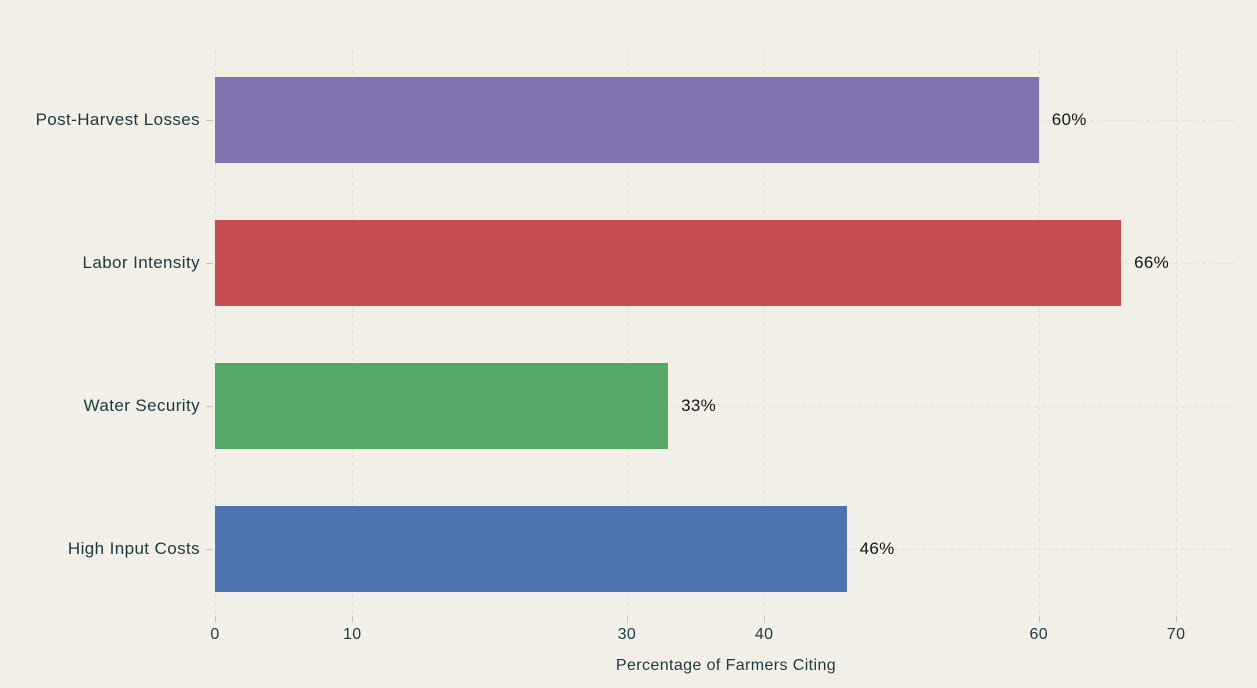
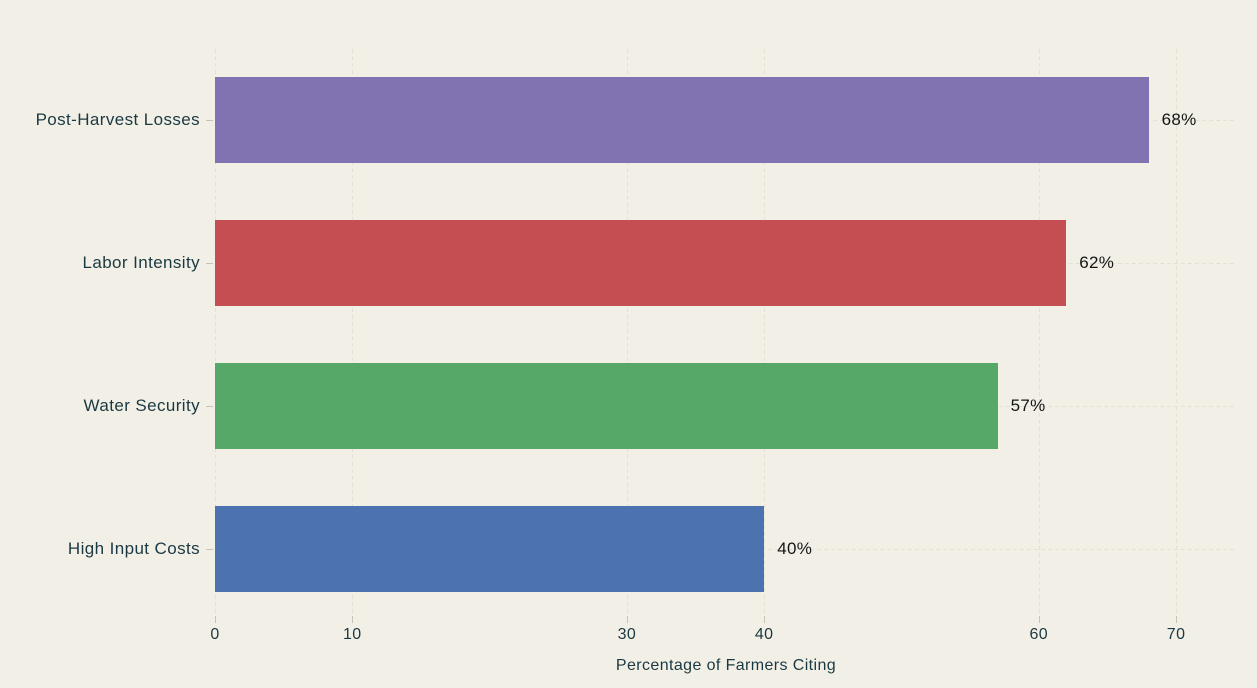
Post-Harvest Losses: 60% -> 68%
Labor Intensity: 66% -> 62%
Water Security: 33% -> 57%
High Input Costs: 46% -> 40%
